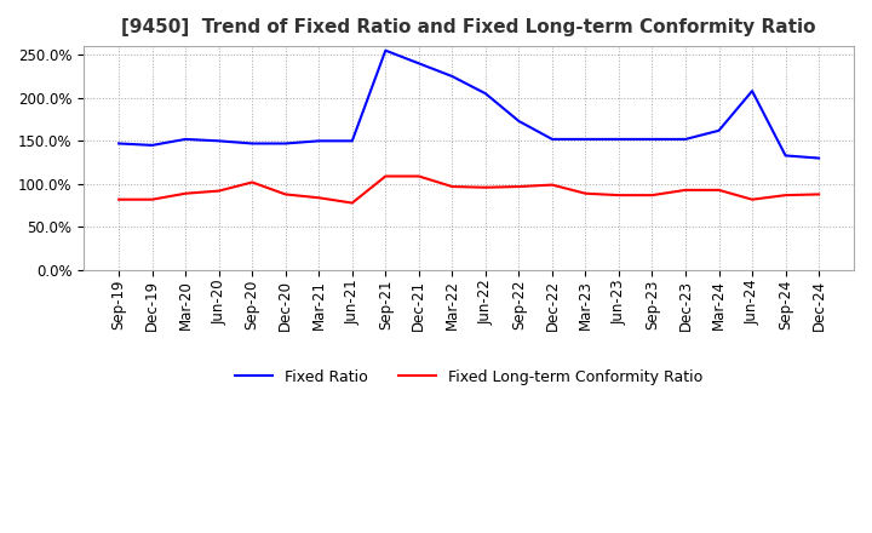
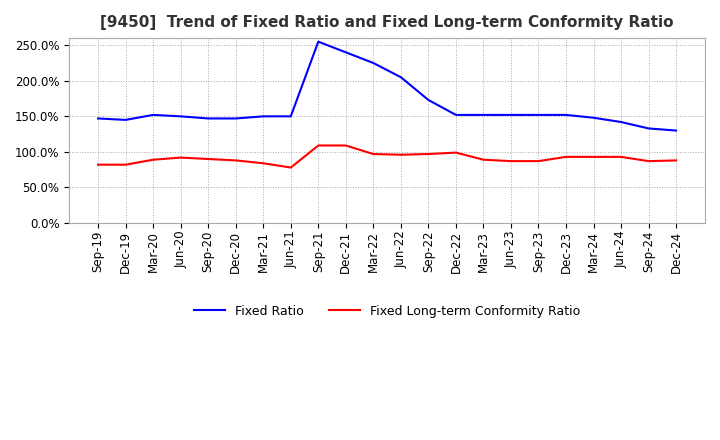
Fixed Long-term Conformity Ratio/Sep-20: 102% -> 90%
Fixed Ratio/Mar-24: 162% -> 148%
Fixed Ratio/Jun-24: 208% -> 142%
Fixed Long-term Conformity Ratio/Jun-24: 82% -> 93%
